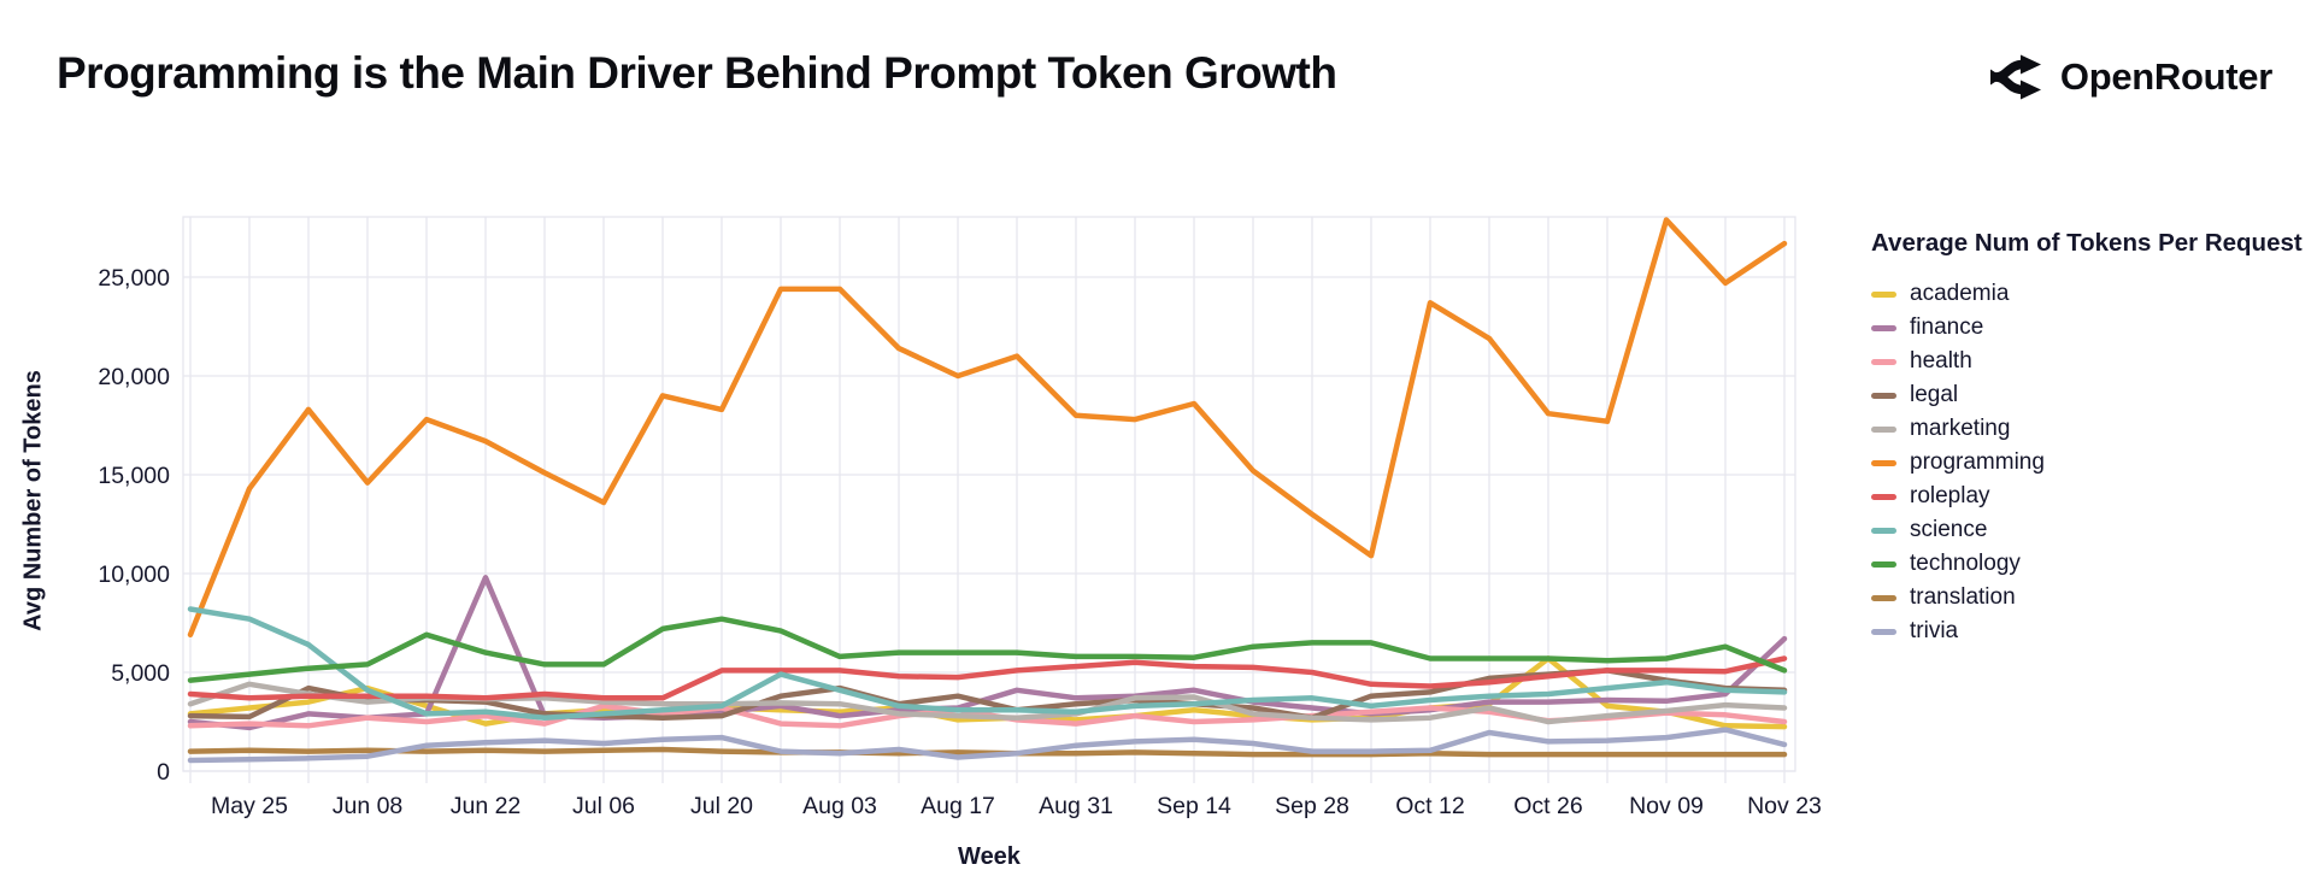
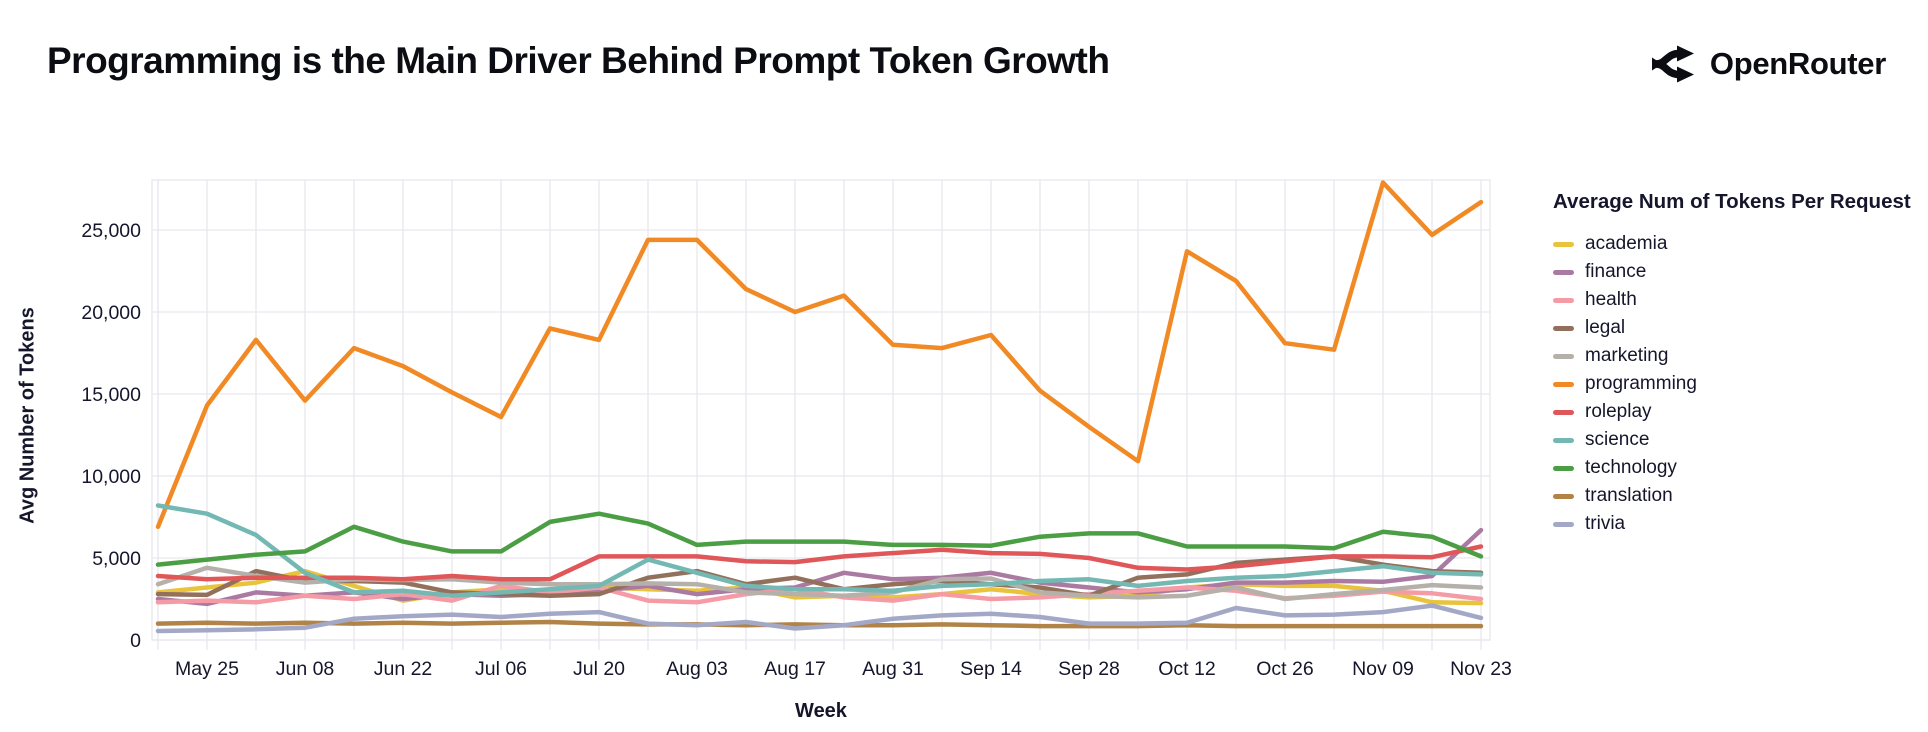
finance/Jun 22: 9800 -> 2500
academia/Oct 26: 5700 -> 3300
technology/Nov 09: 5700 -> 6600
